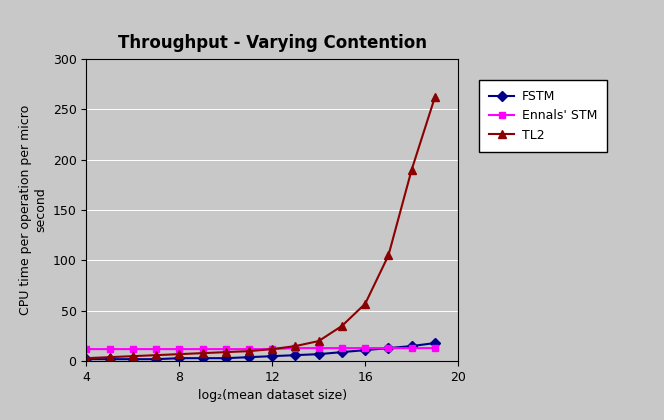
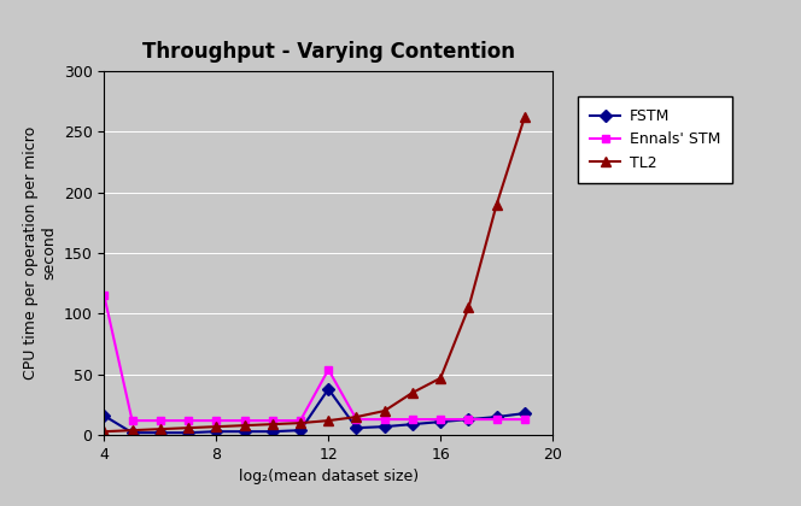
FSTM/4: 2 -> 16
Ennals' STM/4: 12 -> 115
FSTM/12: 5 -> 38
Ennals' STM/12: 12 -> 54
TL2/16: 57 -> 47
